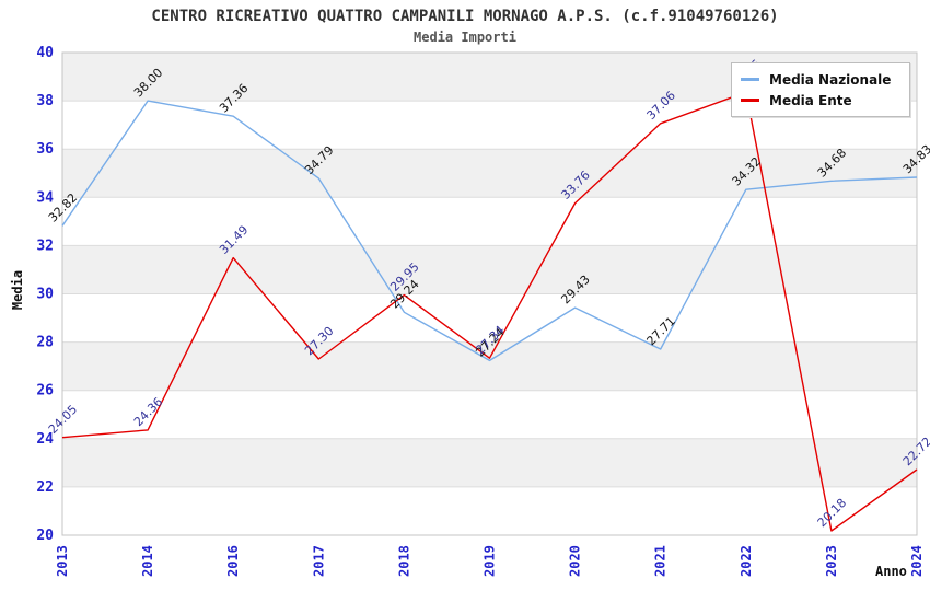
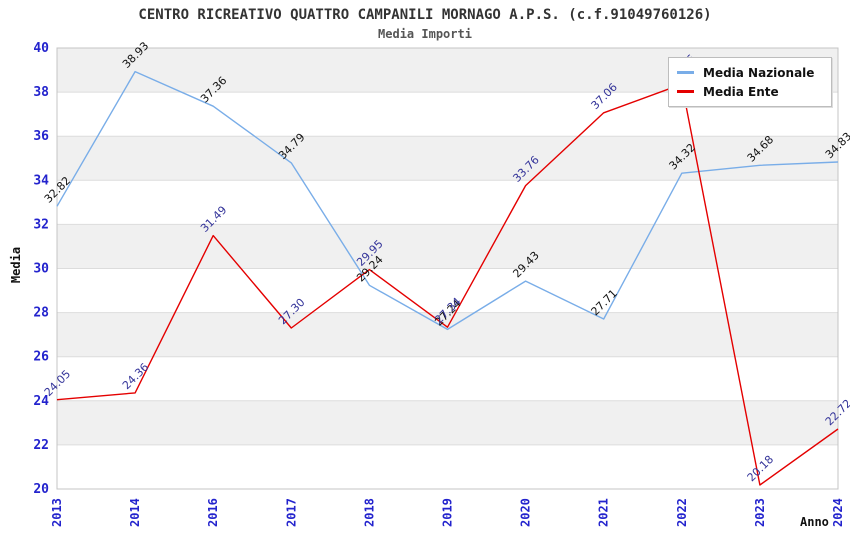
Media Nazionale/2014: 38.00 -> 38.93
